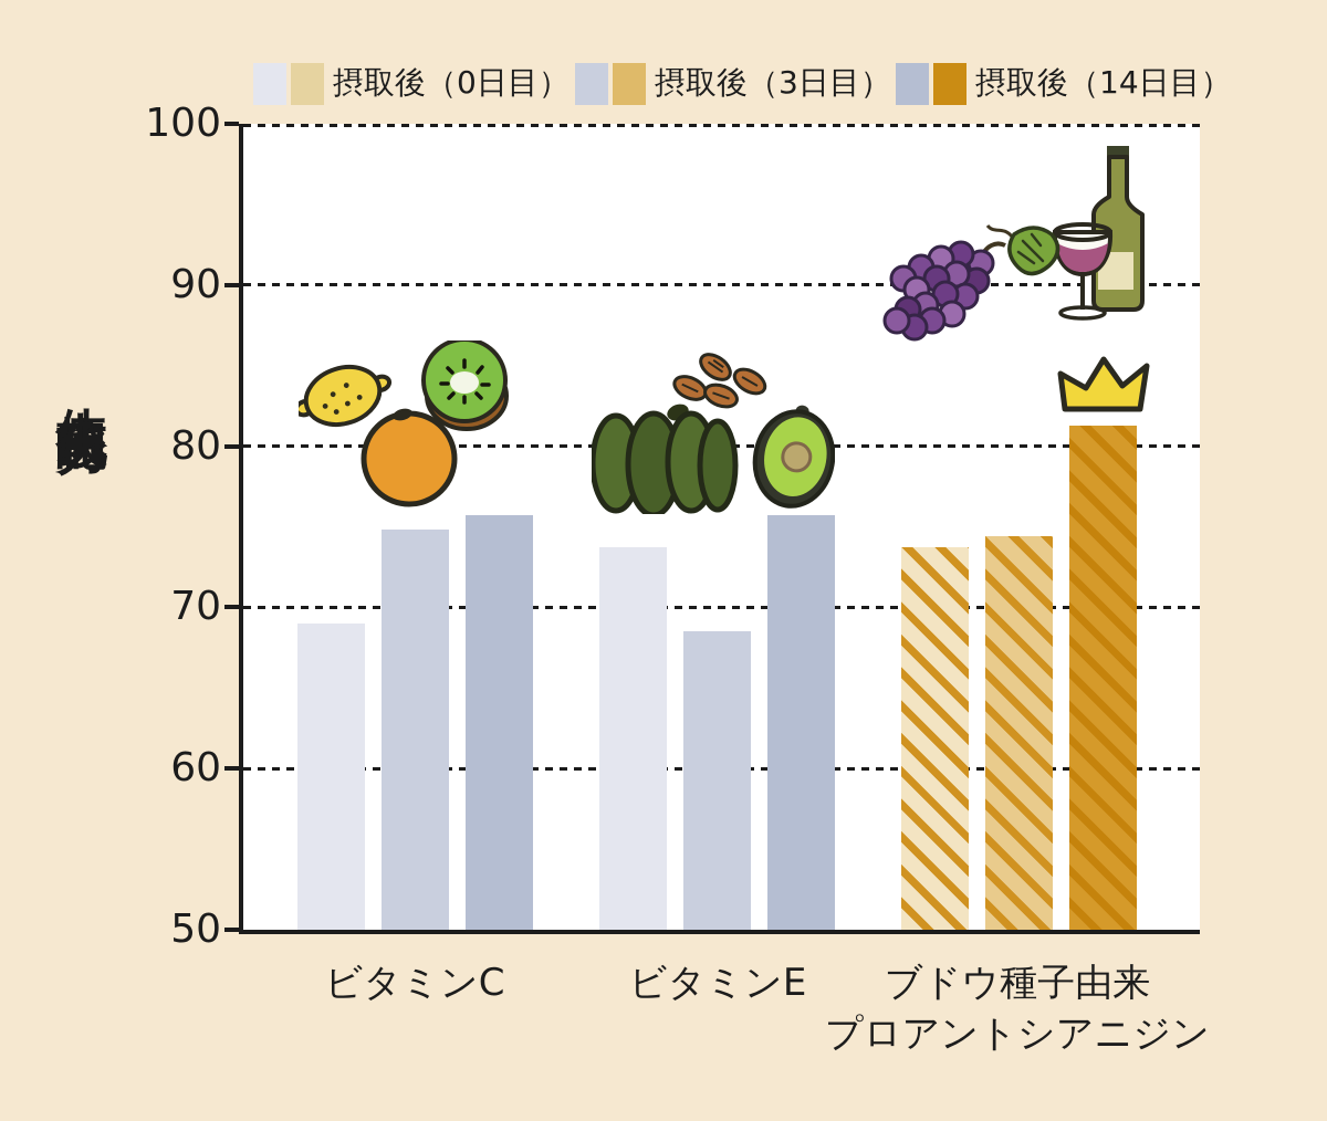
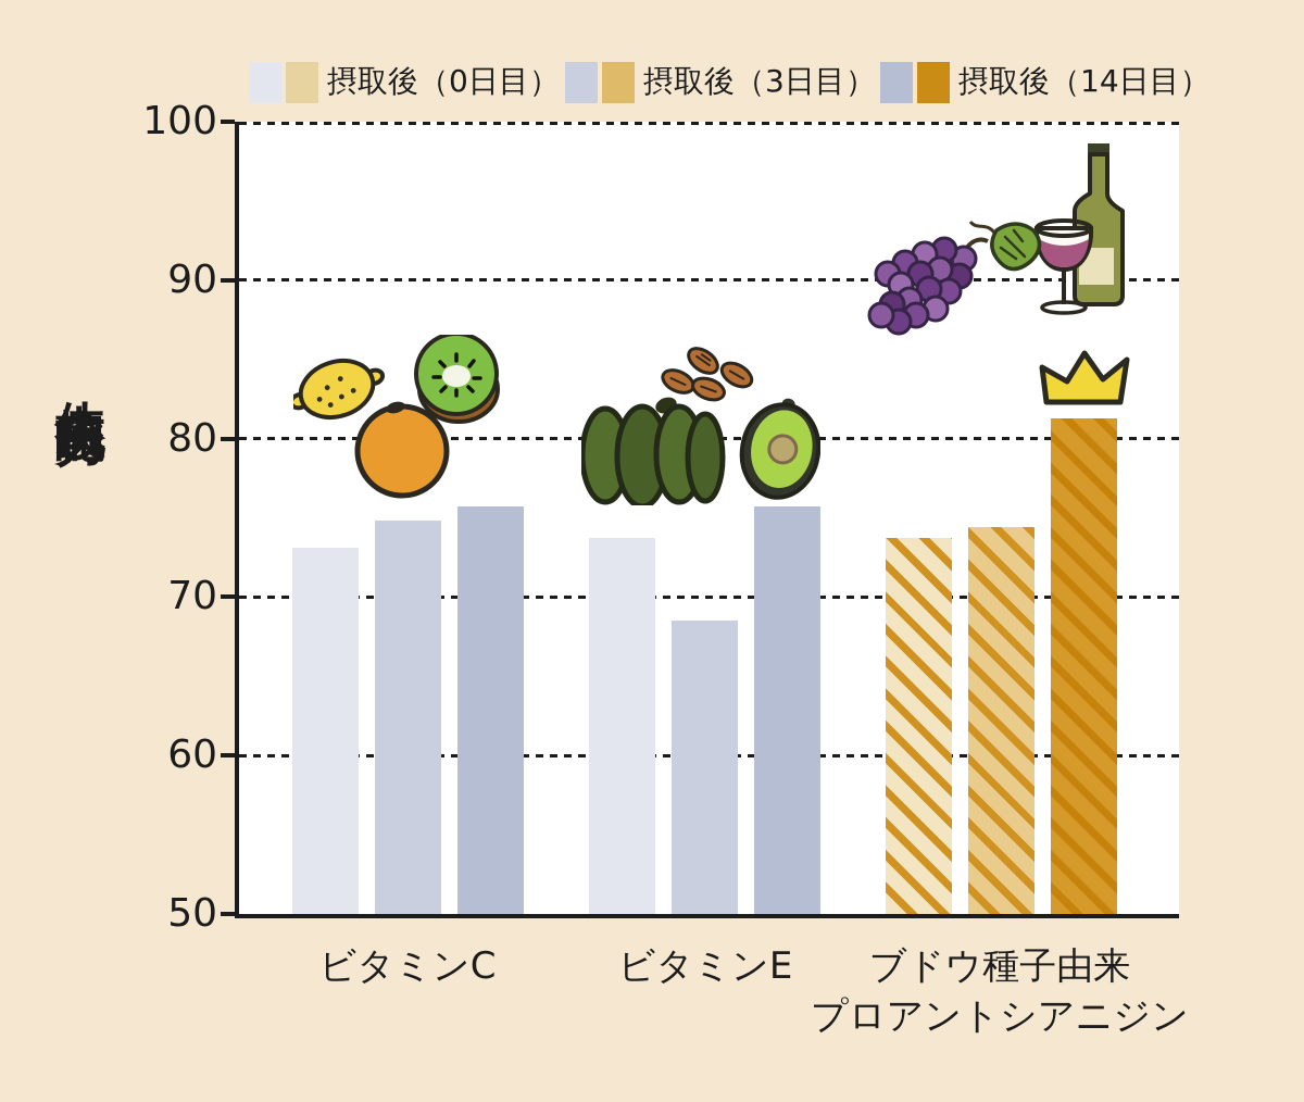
摂取後（0日目）/ビタミンC: 69.0 -> 73.1
